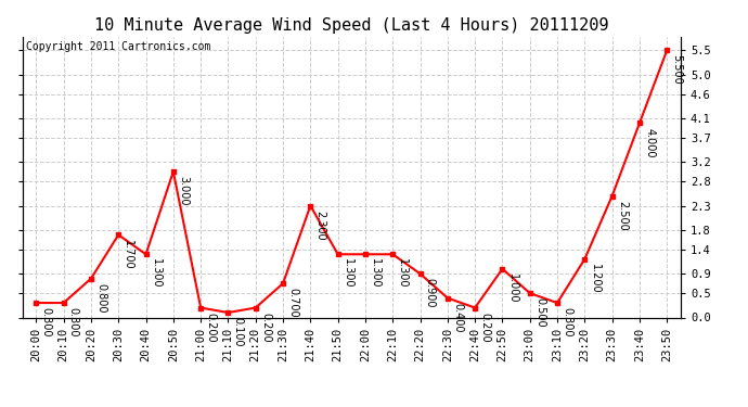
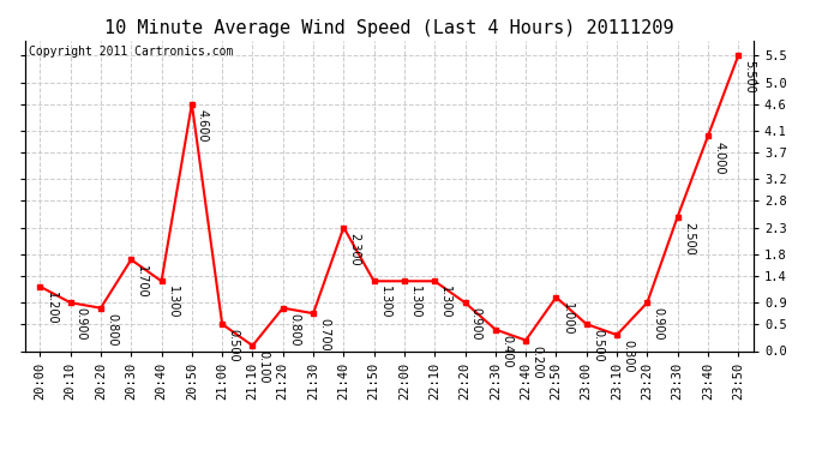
20:00: 0.300 -> 1.200
20:10: 0.300 -> 0.900
20:50: 3.000 -> 4.600
21:00: 0.200 -> 0.500
21:20: 0.200 -> 0.800
23:20: 1.200 -> 0.900
